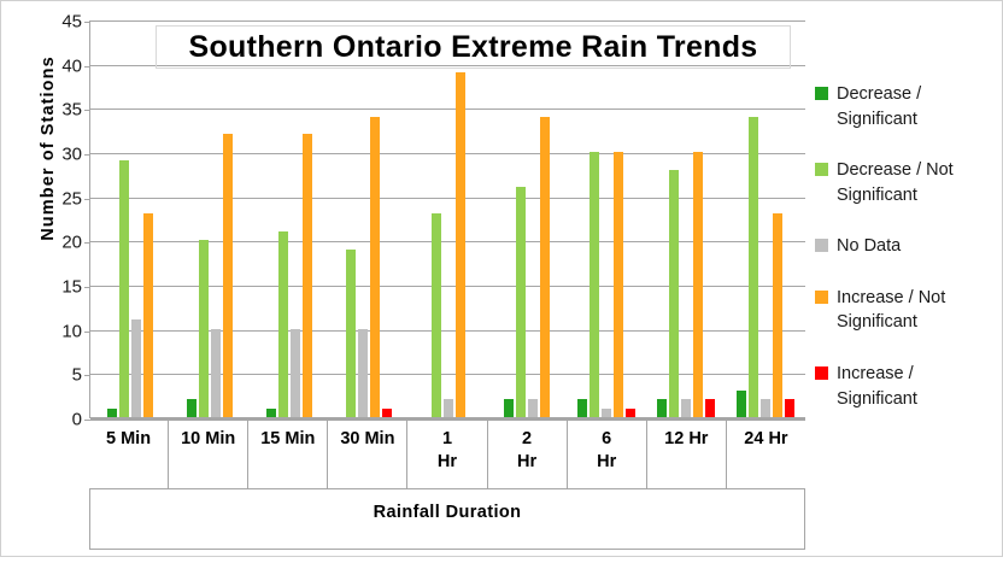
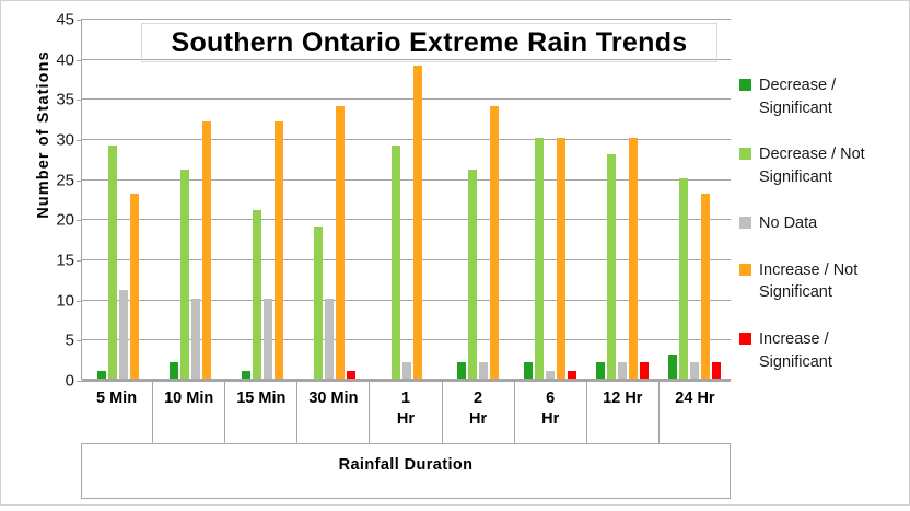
Decrease / Not Significant/10 Min: 20 -> 26
Decrease / Not Significant/1 Hr: 23 -> 29
Decrease / Not Significant/24 Hr: 34 -> 25
